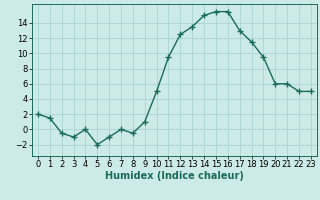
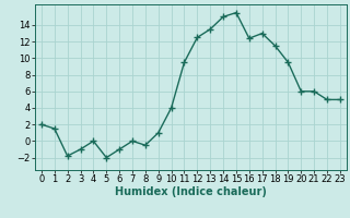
2: -0.5 -> -1.8
10: 5.0 -> 4.0
16: 15.5 -> 12.4
